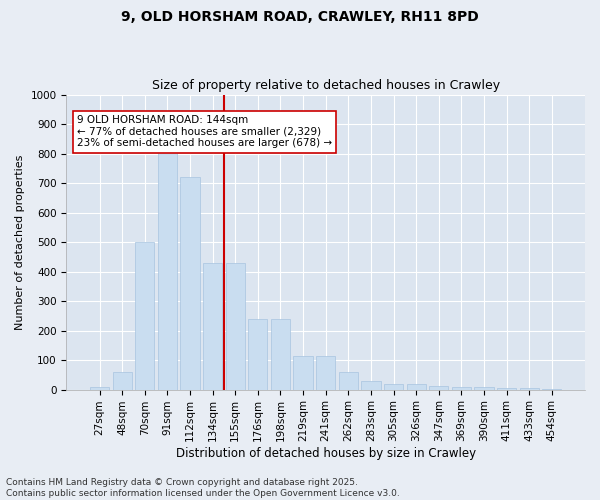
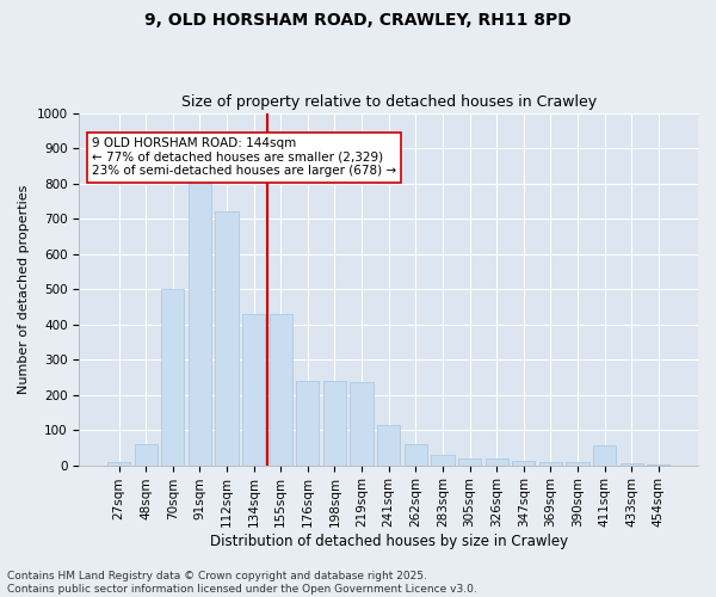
219sqm: 115 -> 235
411sqm: 5 -> 55
